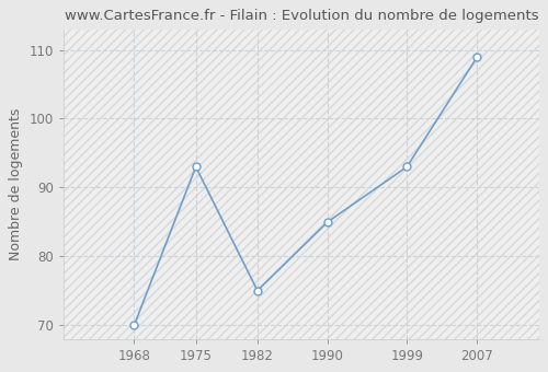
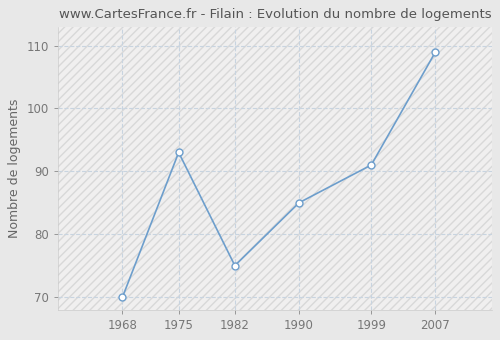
1999: 93 -> 91
